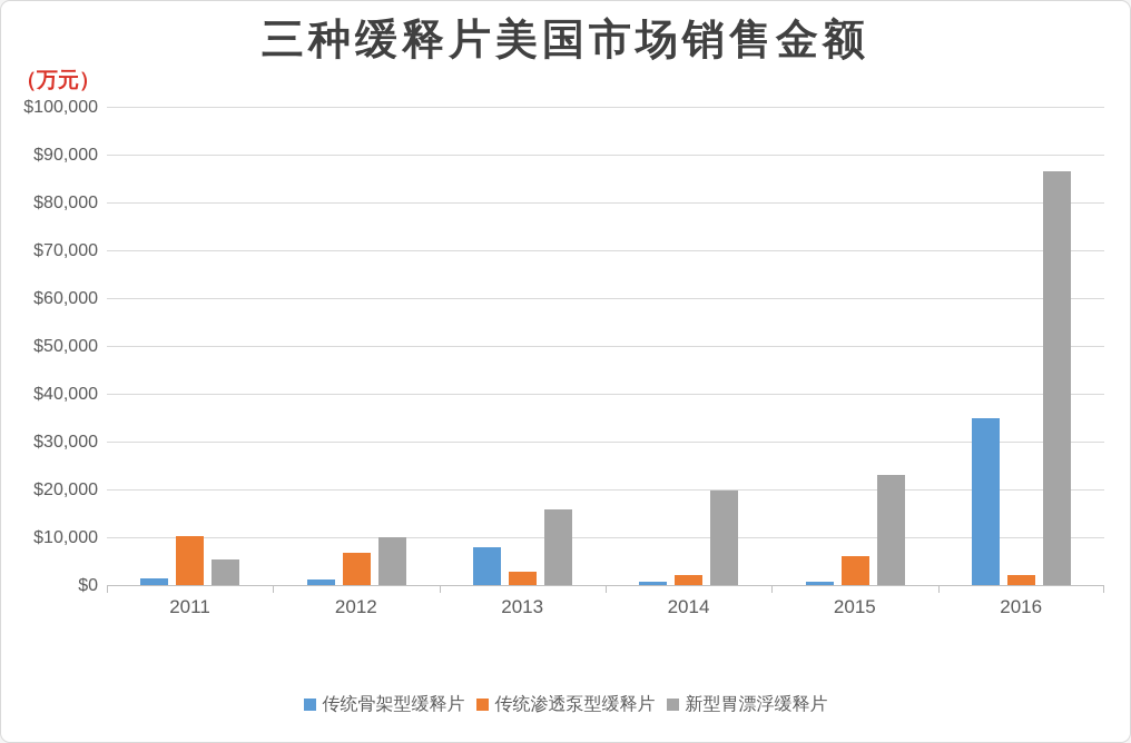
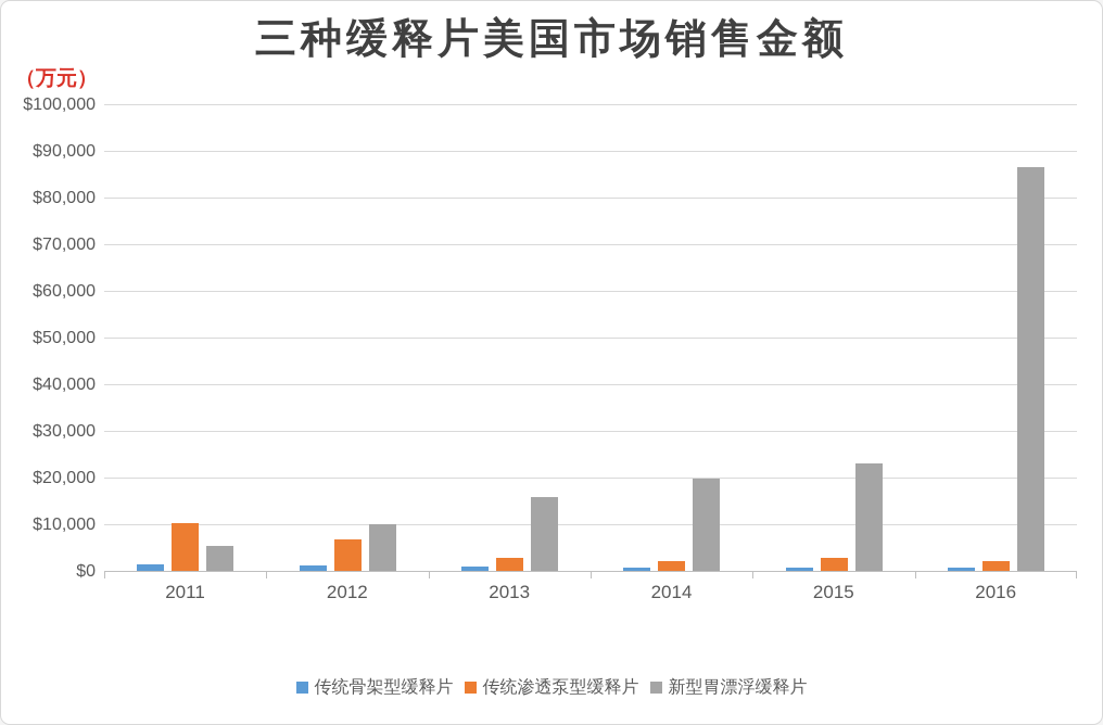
传统骨架型缓释片/2013: $8000 -> $1000
传统渗透泵型缓释片/2015: $6000 -> $3000
传统骨架型缓释片/2016: $35000 -> $1000
